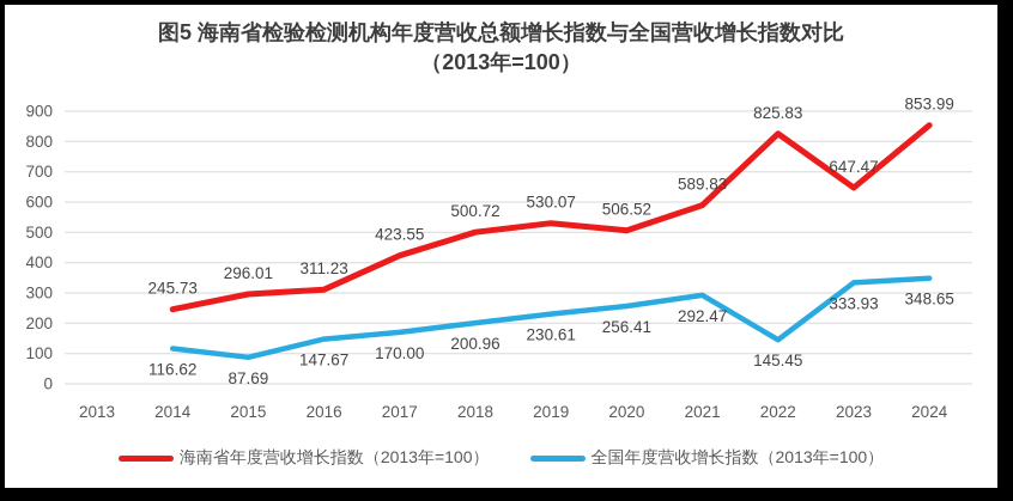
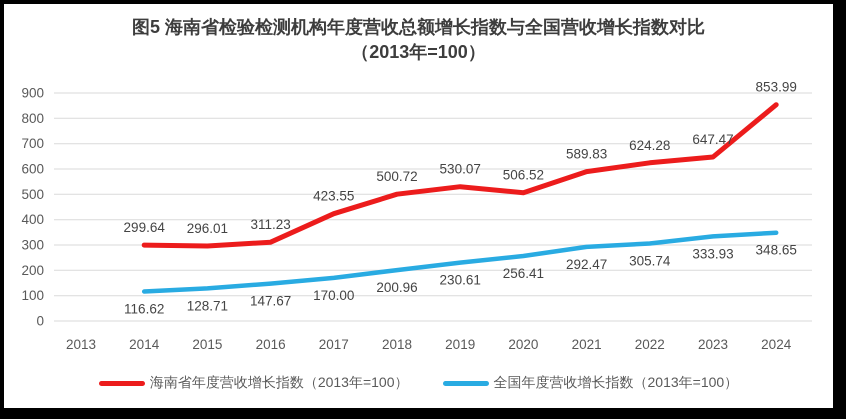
海南省年度营收增长指数（2013年=100）/2014: 245.73 -> 299.64
全国年度营收增长指数（2013年=100）/2015: 87.69 -> 128.71
海南省年度营收增长指数（2013年=100）/2022: 825.83 -> 624.28
全国年度营收增长指数（2013年=100）/2022: 145.45 -> 305.74
